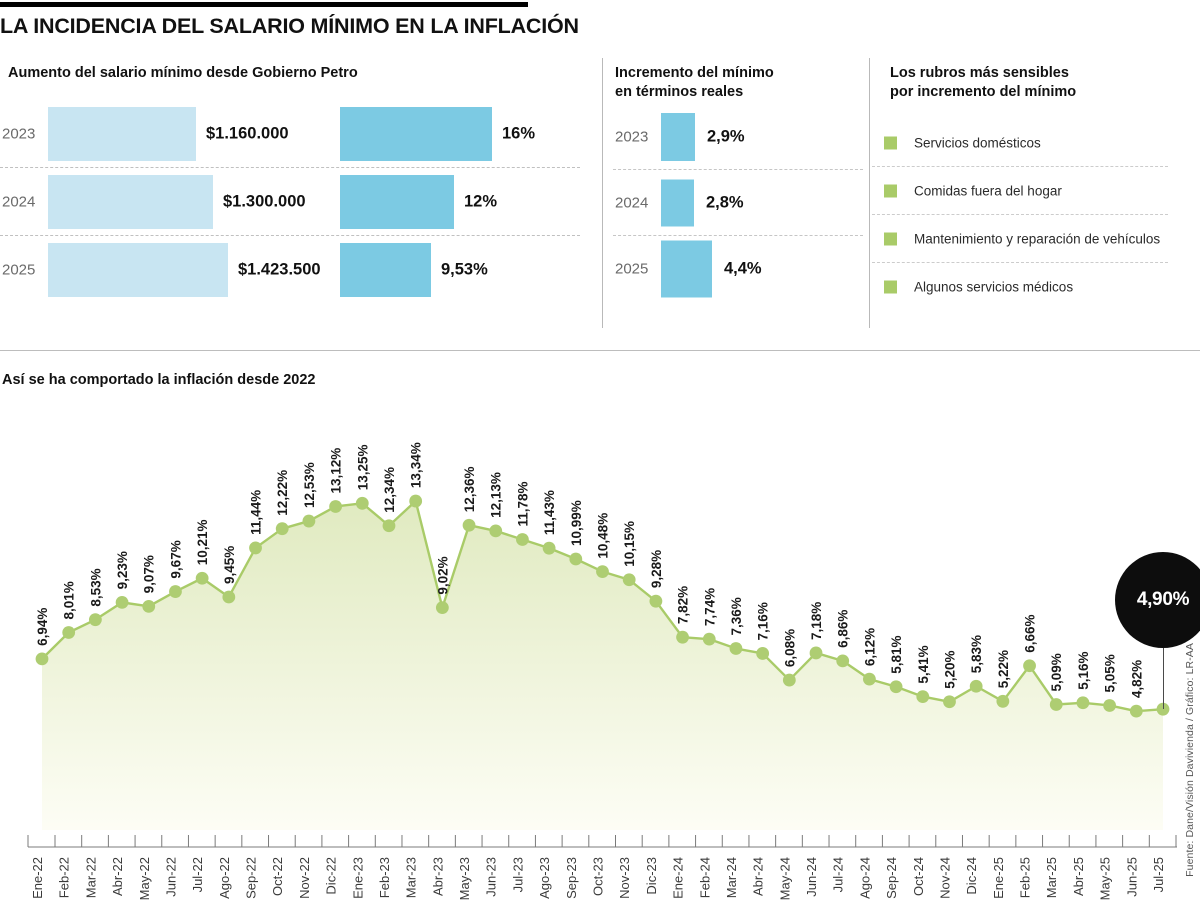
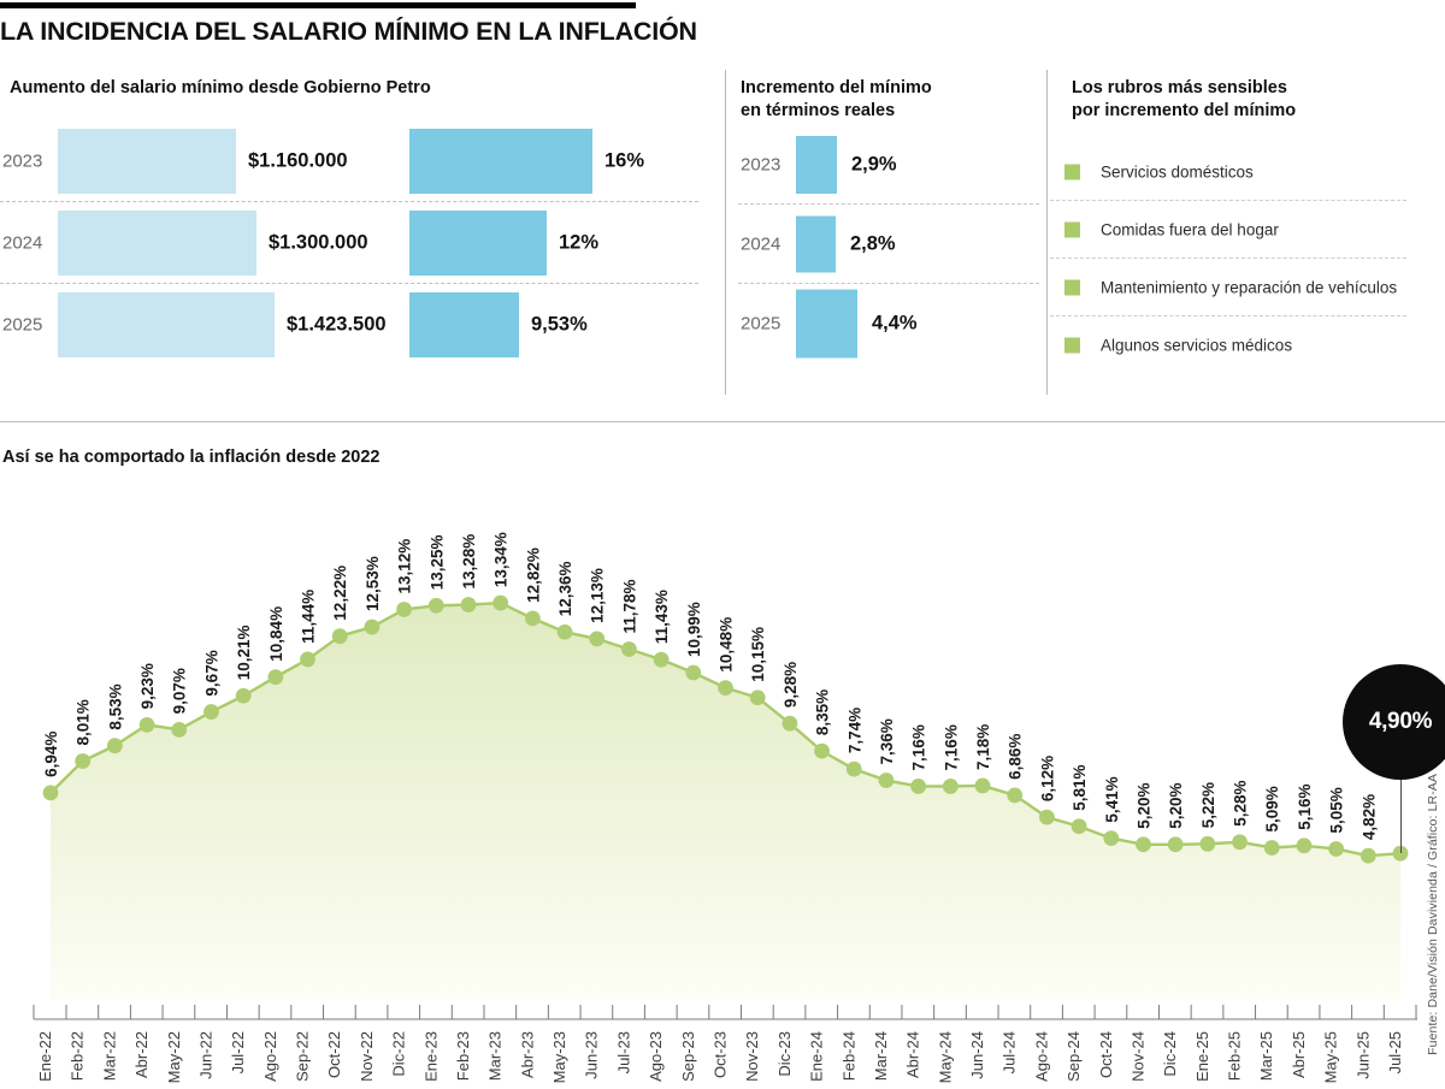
Ago-22: 9,45% -> 10,84%
Feb-23: 12,34% -> 13,28%
Abr-23: 9,02% -> 12,82%
Ene-24: 7,82% -> 8,35%
May-24: 6,08% -> 7,16%
Dic-24: 5,83% -> 5,20%
Feb-25: 6,66% -> 5,28%
